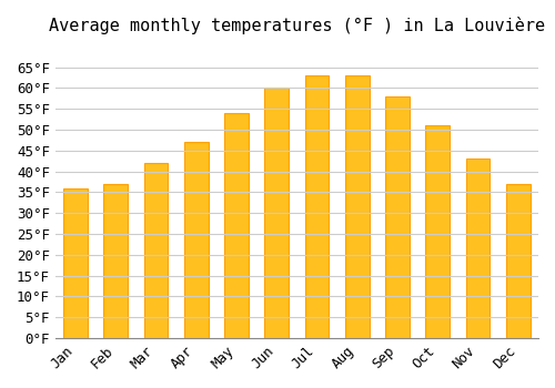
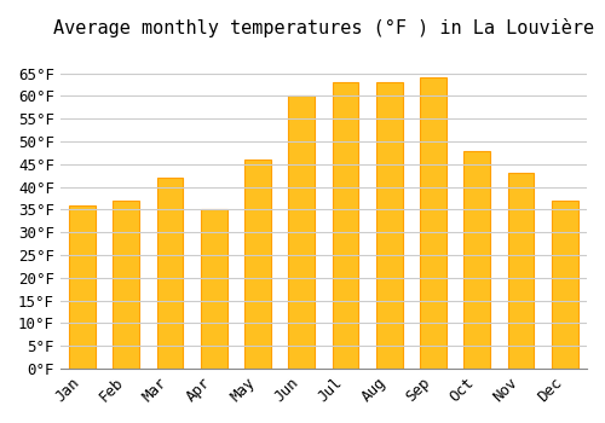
Apr: 47°F -> 35°F
May: 54°F -> 46°F
Sep: 58°F -> 64°F
Oct: 51°F -> 48°F
